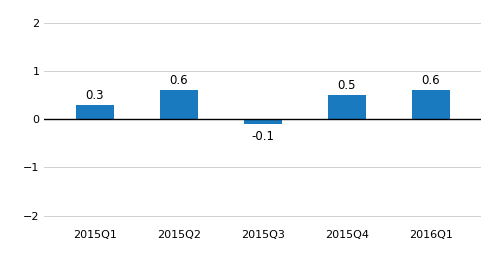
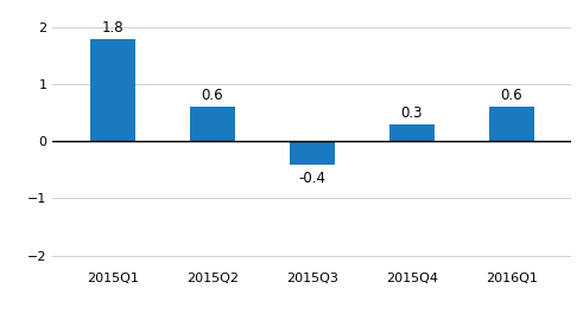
2015Q1: 0.3 -> 1.8
2015Q3: -0.1 -> -0.4
2015Q4: 0.5 -> 0.3
